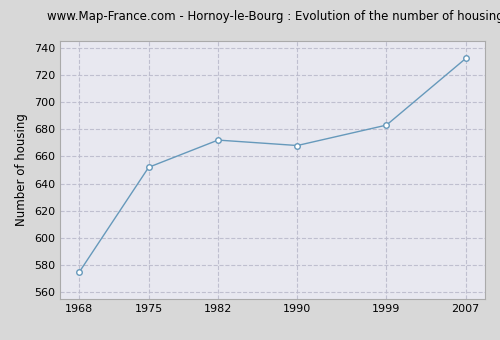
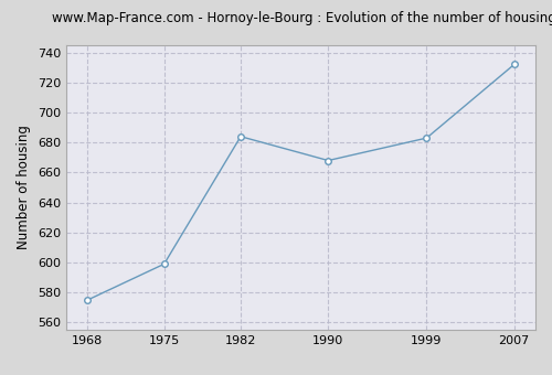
1975: 652 -> 599
1982: 672 -> 684
